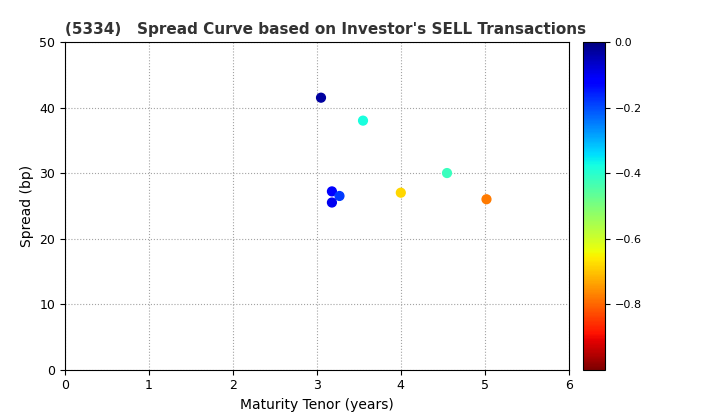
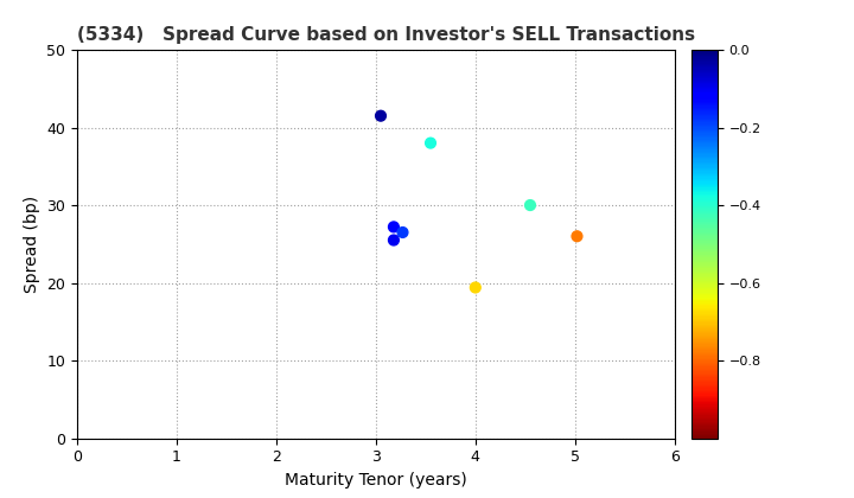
4: 27.0 -> 19.4
